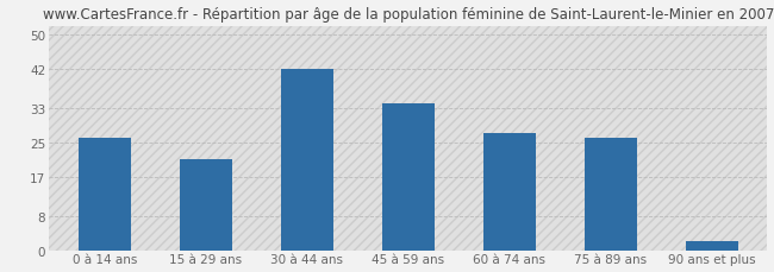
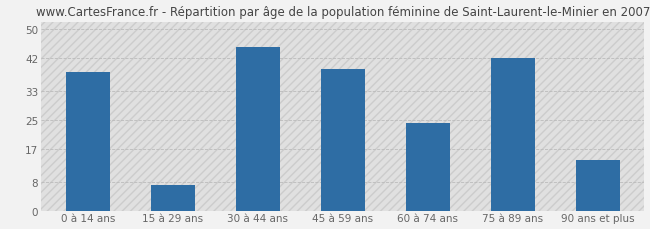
0 à 14 ans: 26 -> 38
15 à 29 ans: 21 -> 7
30 à 44 ans: 42 -> 45
45 à 59 ans: 34 -> 39
60 à 74 ans: 27 -> 24
75 à 89 ans: 26 -> 42
90 ans et plus: 2 -> 14
